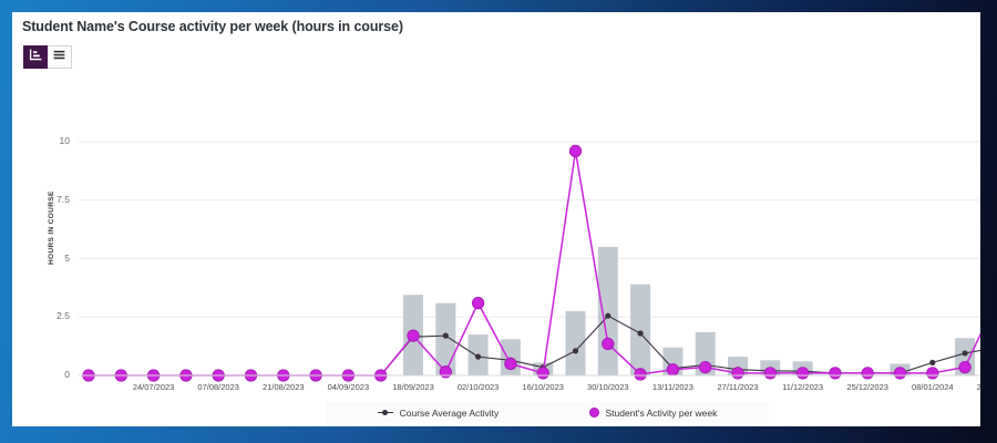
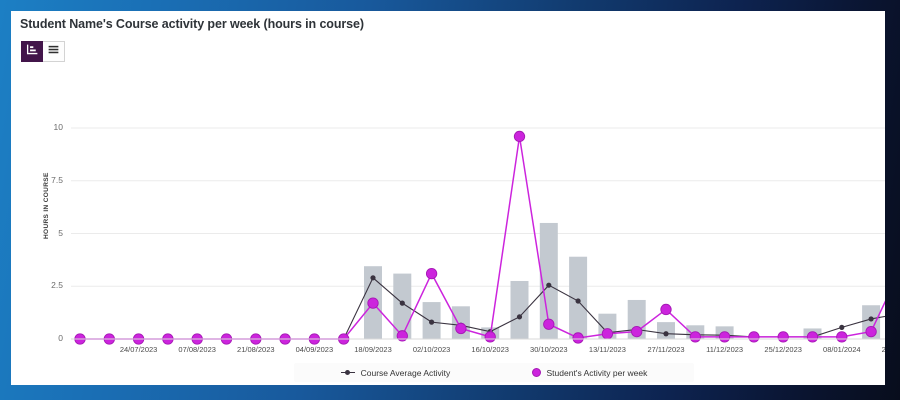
Course Average Activity/18/09/2023: 1.6 -> 2.9
Student's Activity per week/30/10/2023: 1.4 -> 0.7
Student's Activity per week/27/11/2023: 0.1 -> 1.4
